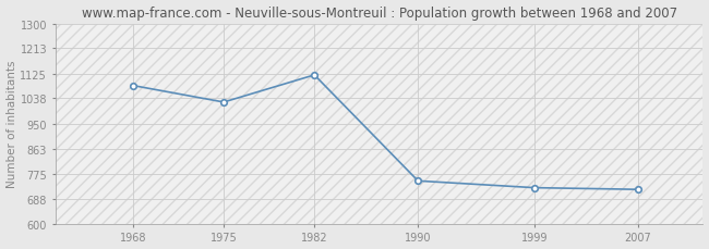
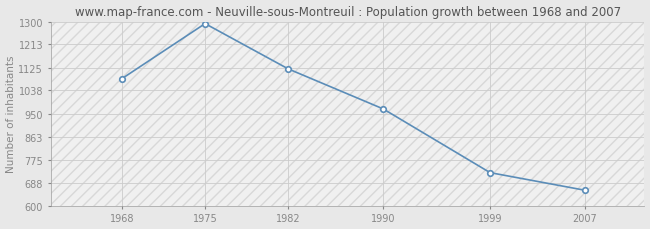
1975: 1025 -> 1292
1990: 750 -> 968
2007: 720 -> 659
